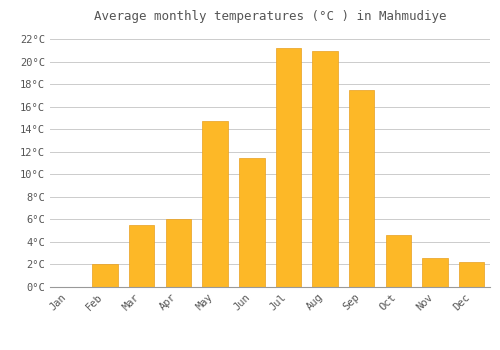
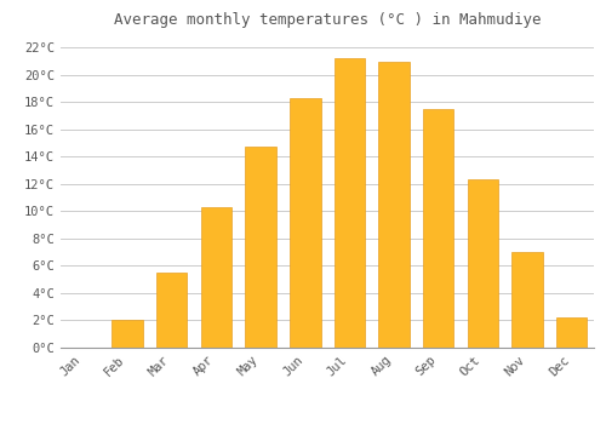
Apr: 6.0°C -> 10.3°C
Jun: 11.5°C -> 18.3°C
Oct: 4.6°C -> 12.3°C
Nov: 2.6°C -> 7.0°C
